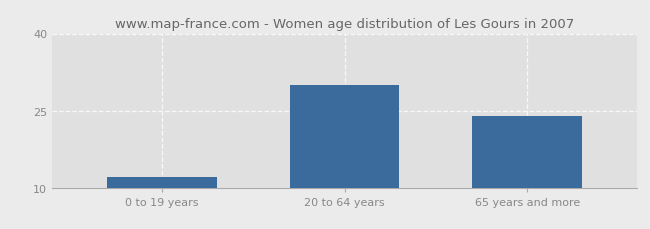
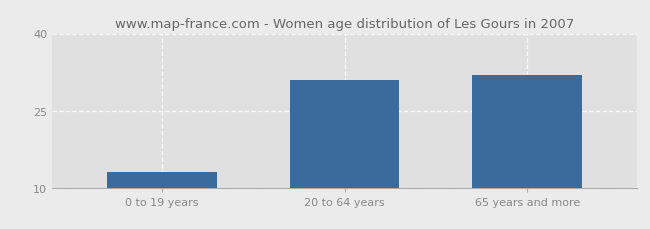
0 to 19 years: 12 -> 13
20 to 64 years: 30 -> 31
65 years and more: 24 -> 32
